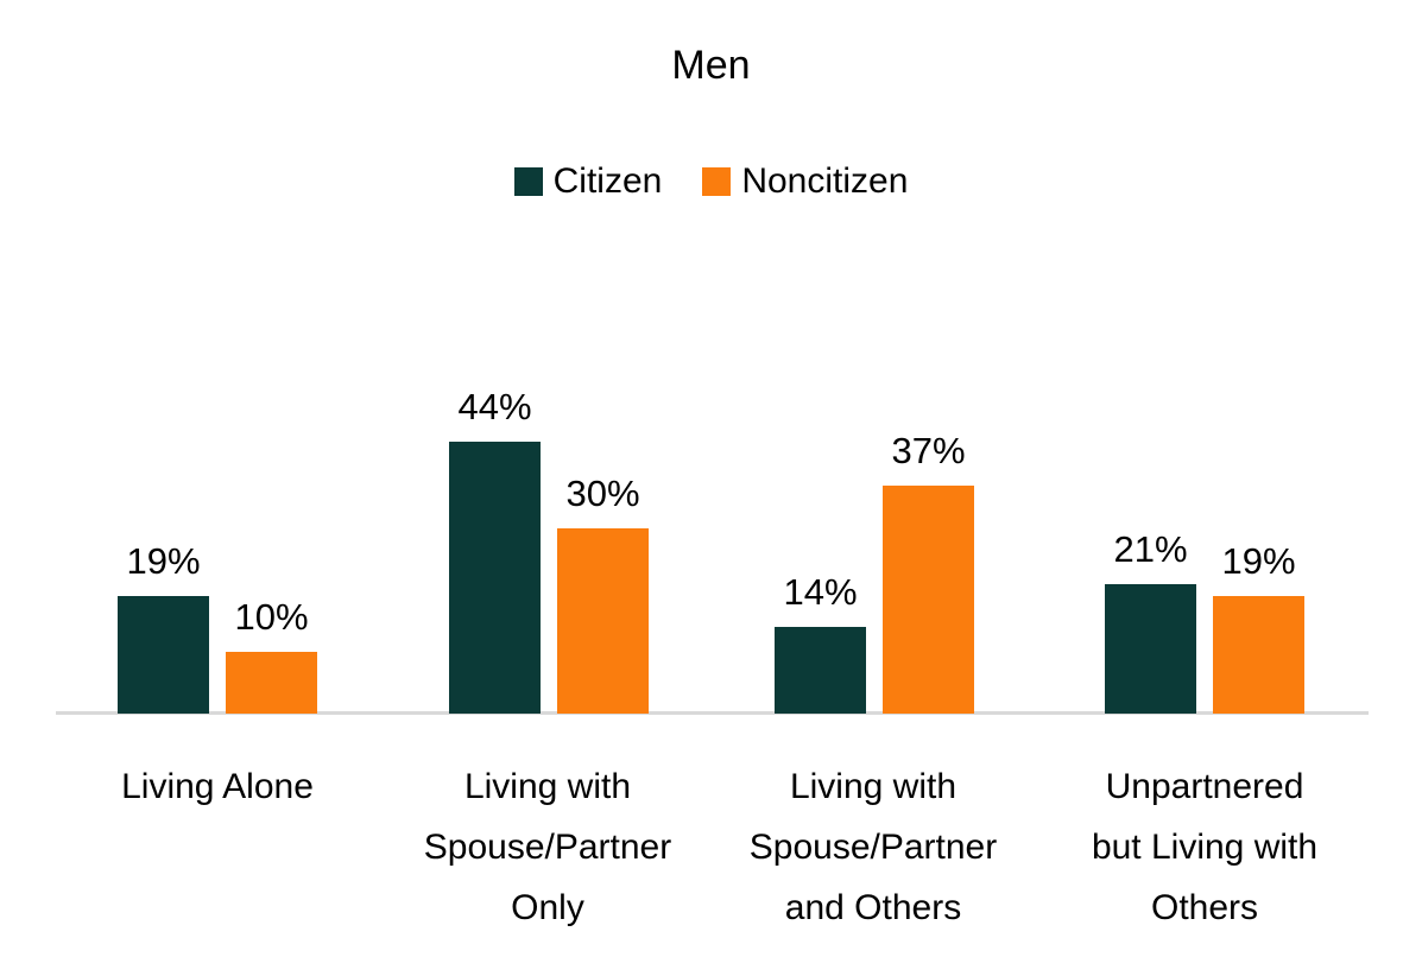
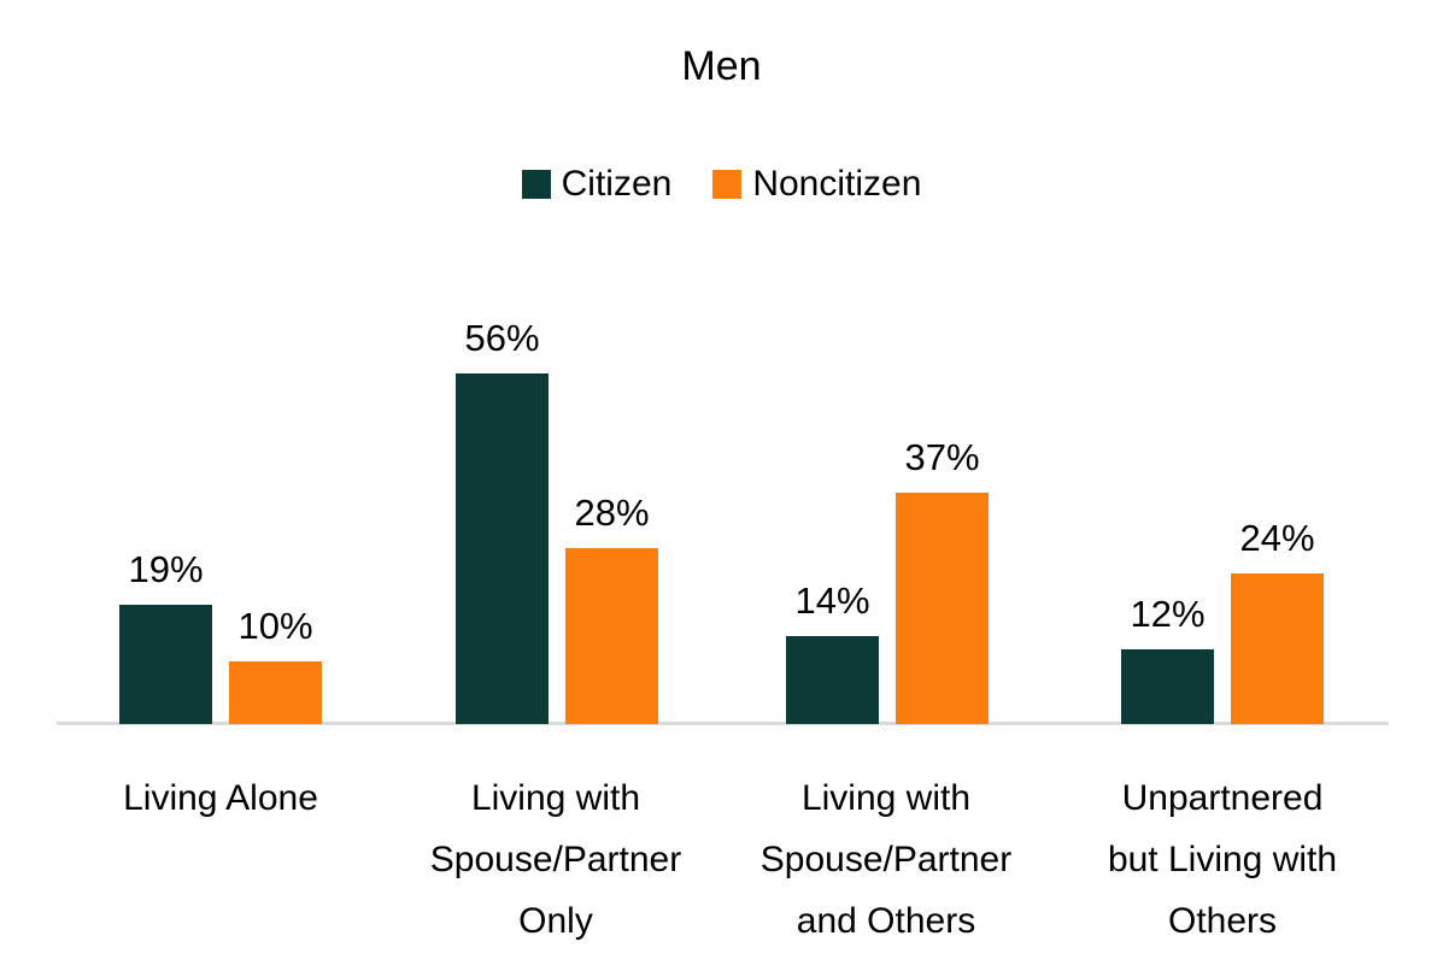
Citizen/Living with Spouse/Partner Only: 44% -> 56%
Noncitizen/Living with Spouse/Partner Only: 30% -> 28%
Citizen/Unpartnered but Living with Others: 21% -> 12%
Noncitizen/Unpartnered but Living with Others: 19% -> 24%
